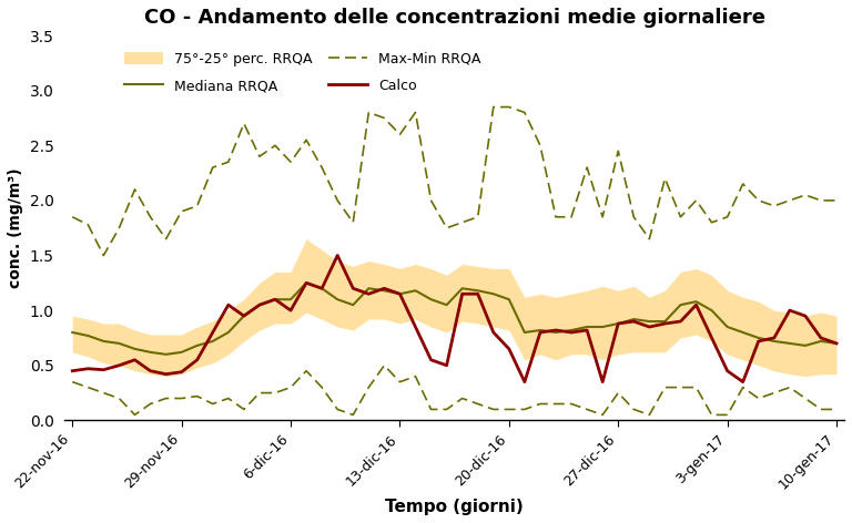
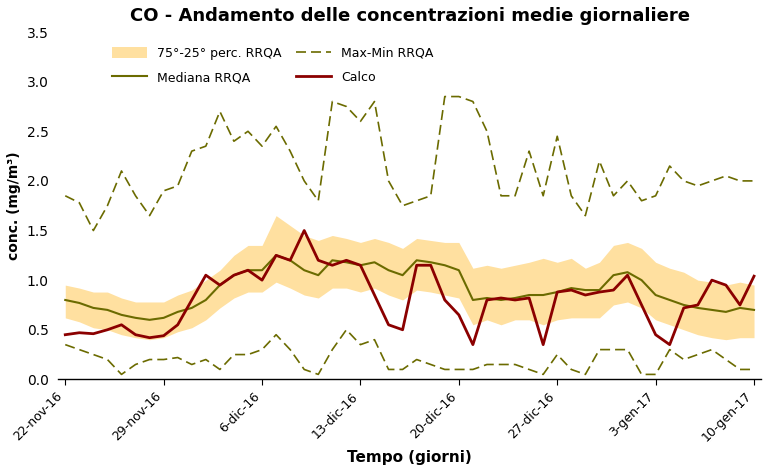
Calco/10-gen-17: 0.70 -> 1.04
